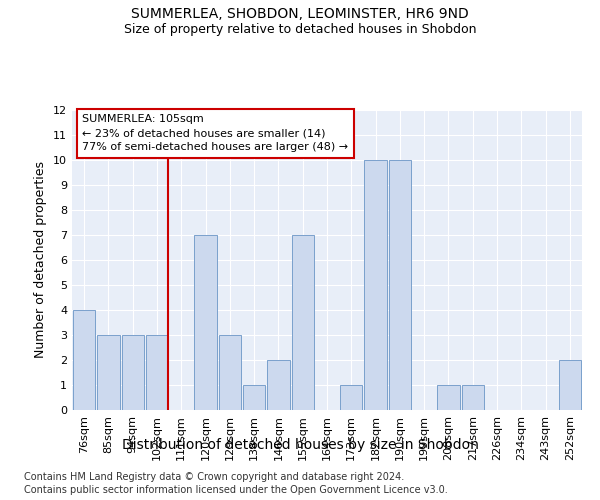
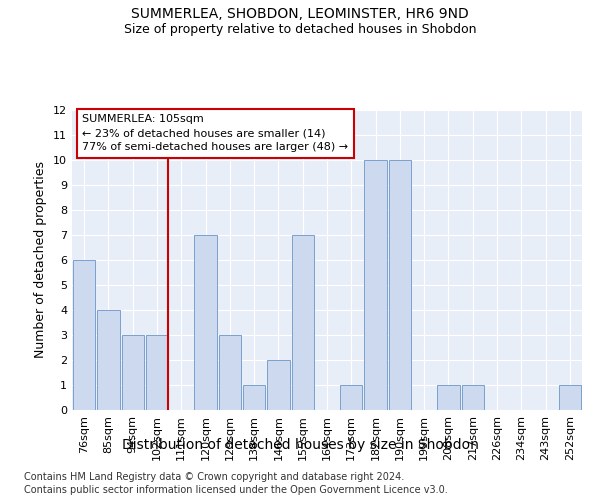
76sqm: 4 -> 6
85sqm: 3 -> 4
252sqm: 2 -> 1
